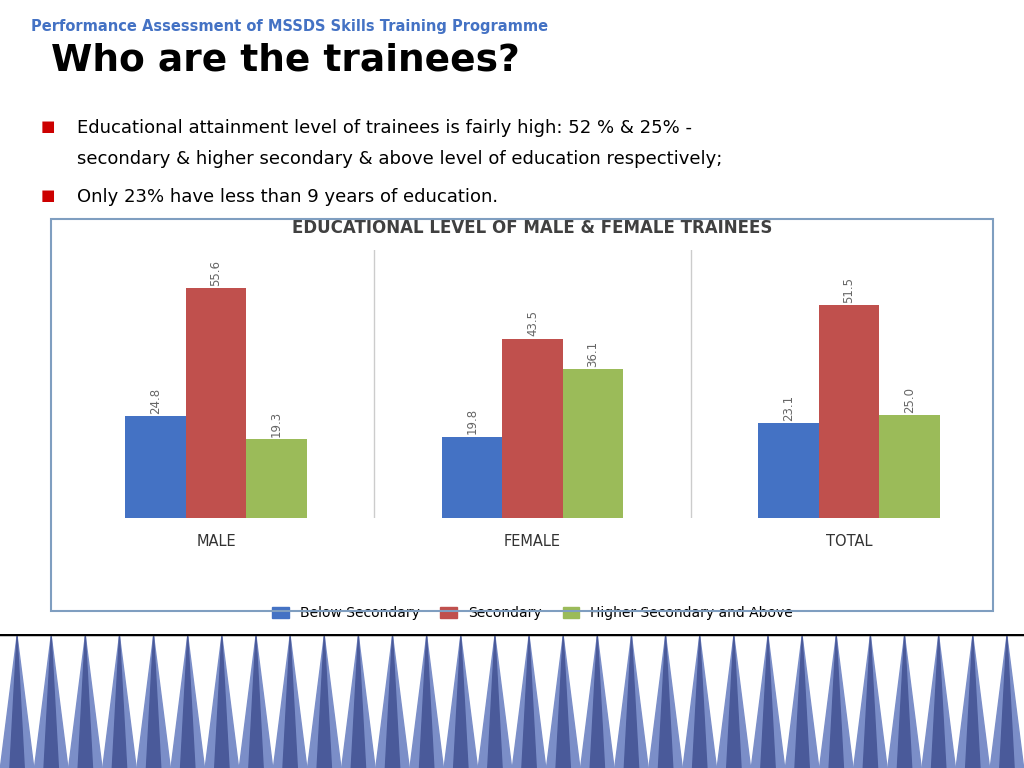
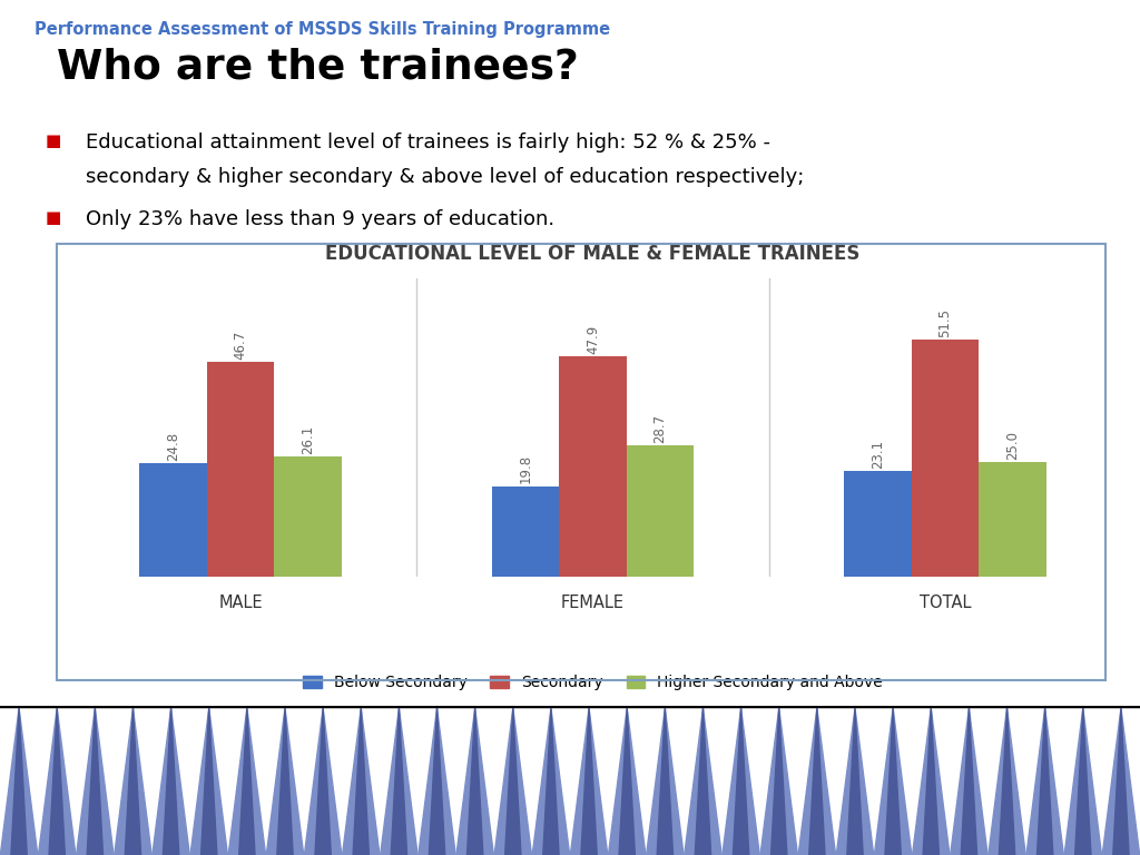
Secondary/MALE: 55.6 -> 46.7
Higher Secondary and Above/MALE: 19.3 -> 26.1
Secondary/FEMALE: 43.5 -> 47.9
Higher Secondary and Above/FEMALE: 36.1 -> 28.7
